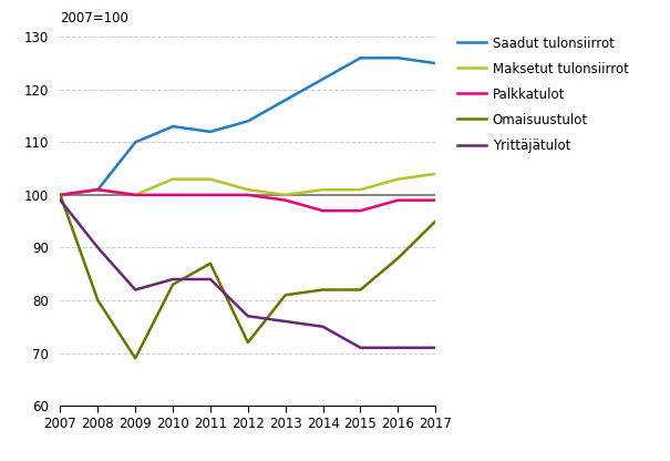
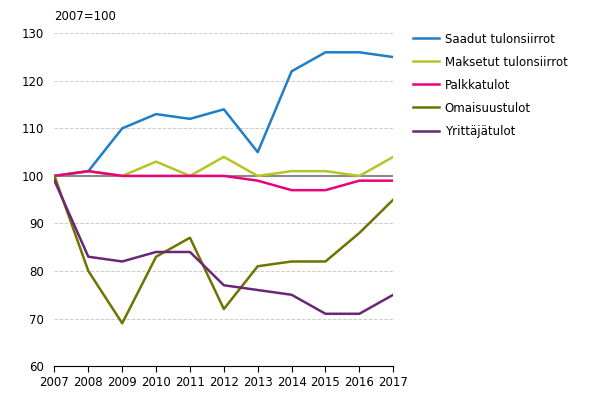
Yrittäjätulot/2008: 90 -> 83
Maksetut tulonsiirrot/2011: 103 -> 100
Maksetut tulonsiirrot/2012: 101 -> 104
Saadut tulonsiirrot/2013: 118 -> 105
Maksetut tulonsiirrot/2016: 103 -> 100
Yrittäjätulot/2017: 71 -> 75
